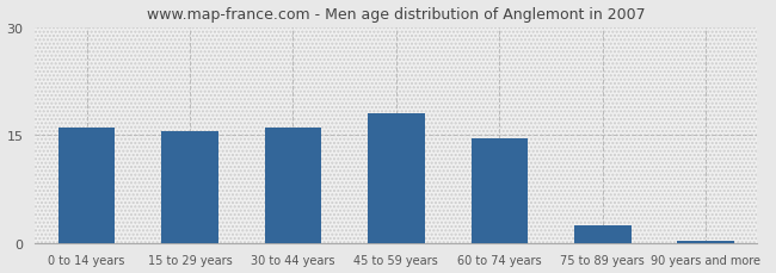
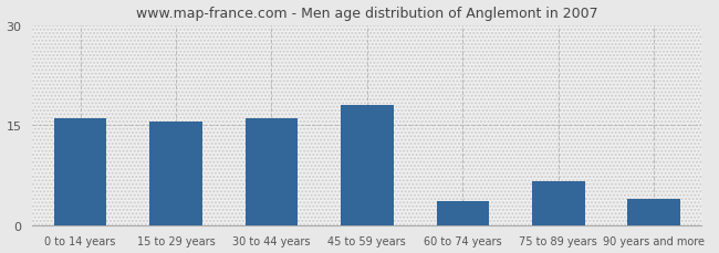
60 to 74 years: 14.5 -> 3.6
75 to 89 years: 2.5 -> 6.6
90 years and more: 0.3 -> 4.0
